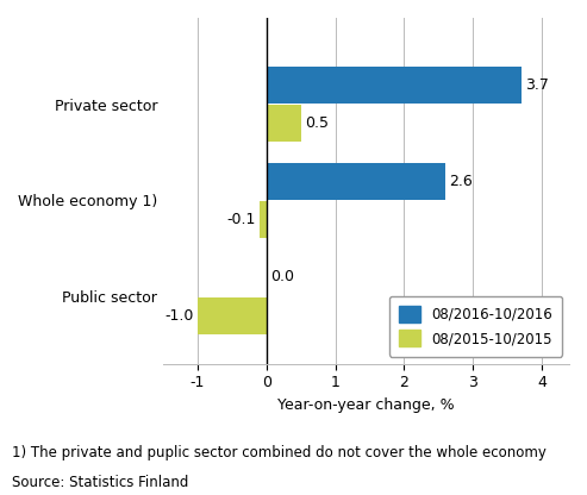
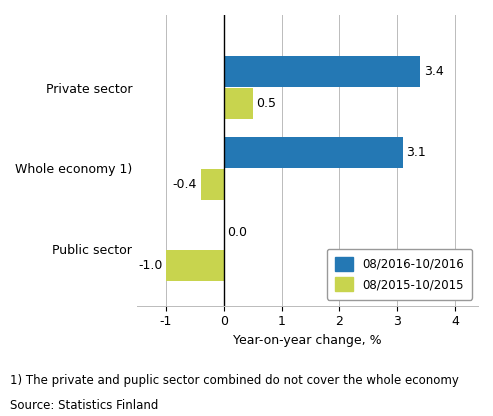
08/2016-10/2016/Private sector: 3.7 -> 3.4
08/2016-10/2016/Whole economy 1): 2.6 -> 3.1
08/2015-10/2015/Whole economy 1): -0.1 -> -0.4
